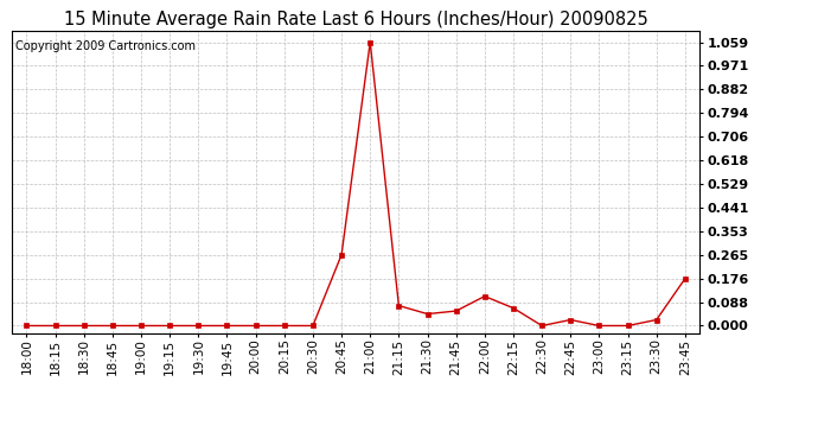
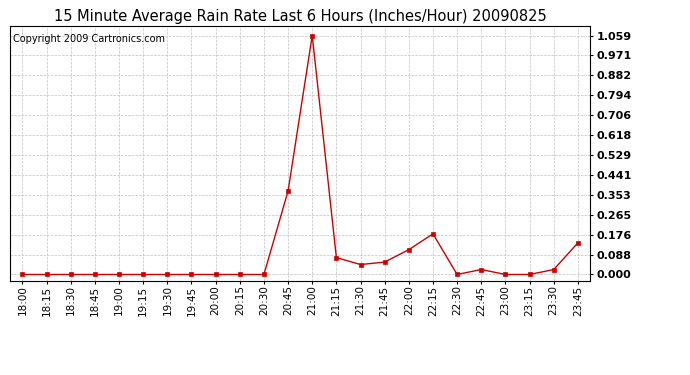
20:45: 0.265 -> 0.370
22:15: 0.066 -> 0.180
23:45: 0.176 -> 0.140
